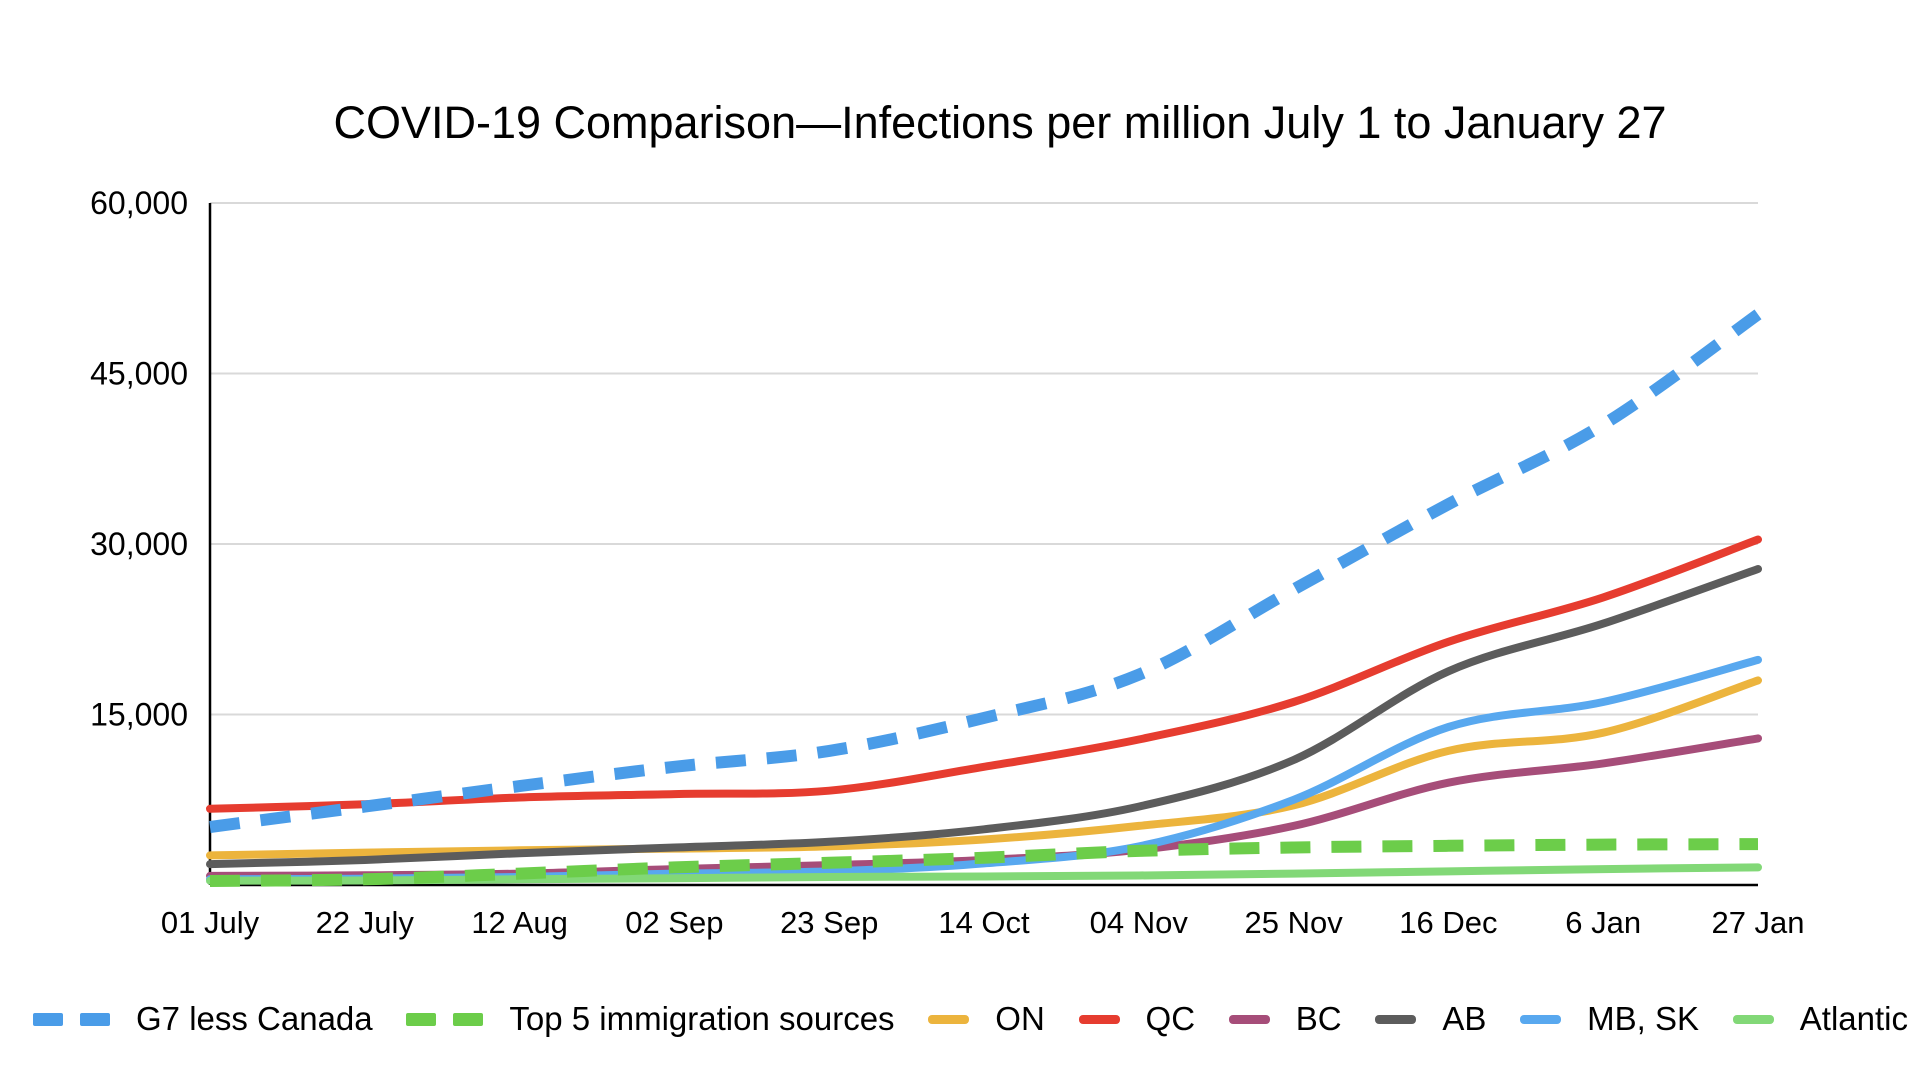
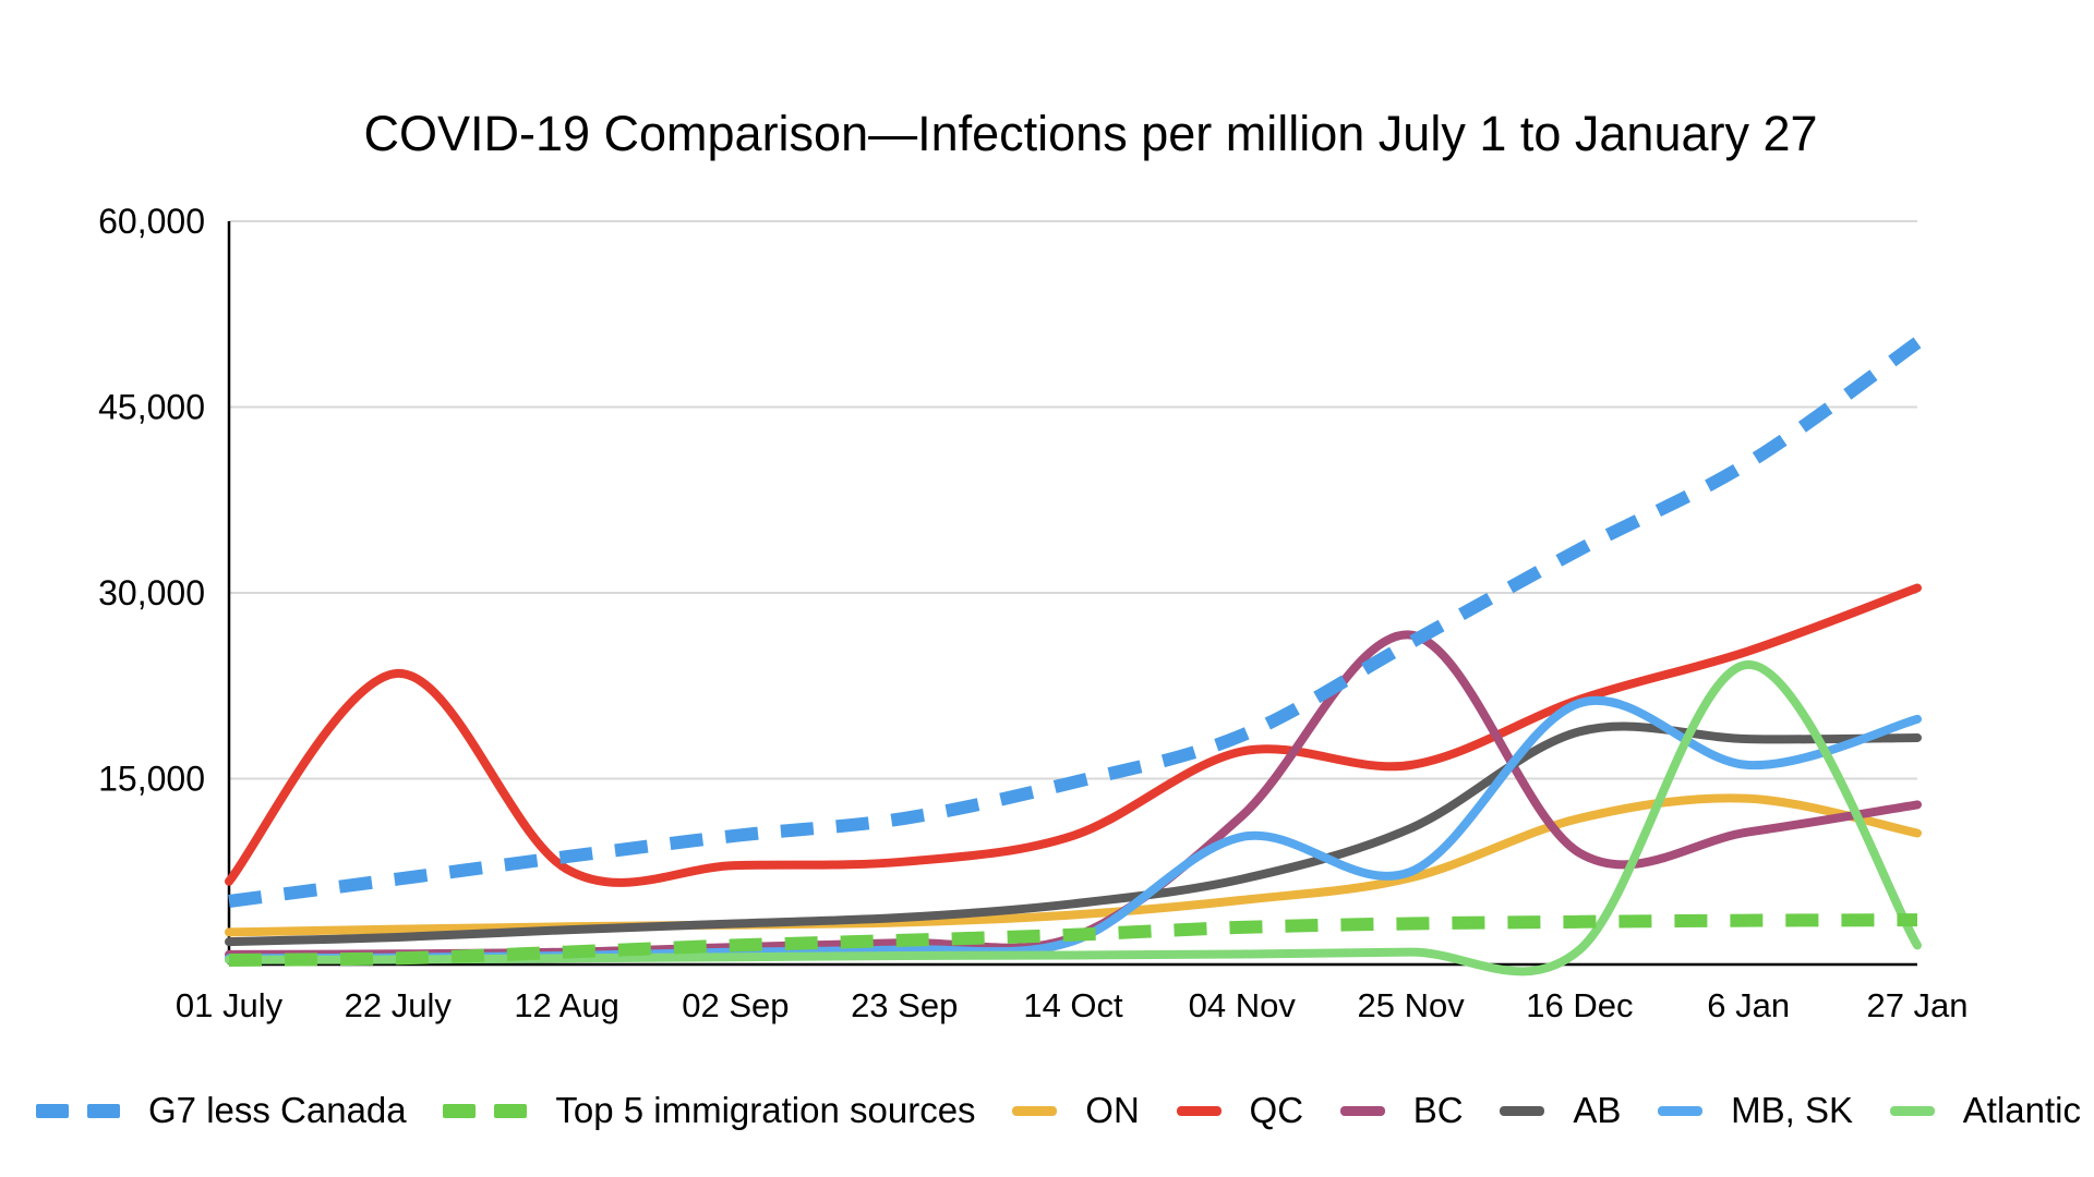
QC/22 July: 7100 -> 23500
QC/04 Nov: 12800 -> 17200
BC/04 Nov: 3100 -> 12000
MB, SK/04 Nov: 3400 -> 10300
BC/25 Nov: 5200 -> 26600
MB, SK/16 Dec: 13900 -> 21100
AB/6 Jan: 23000 -> 18200
Atlantic/6 Jan: 1400 -> 24200
ON/27 Jan: 18000 -> 10600
AB/27 Jan: 27800 -> 18300
